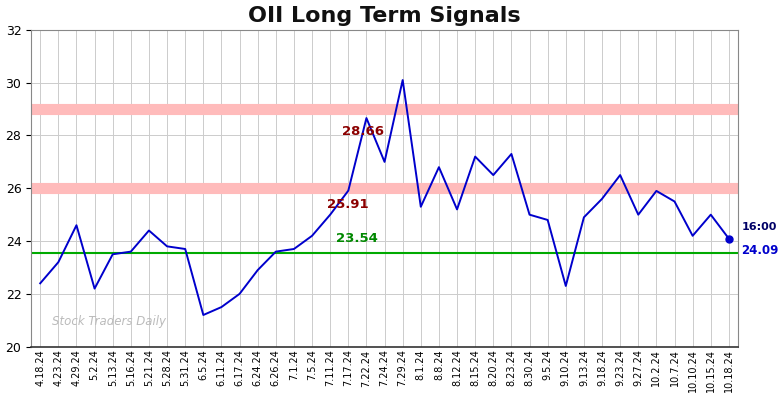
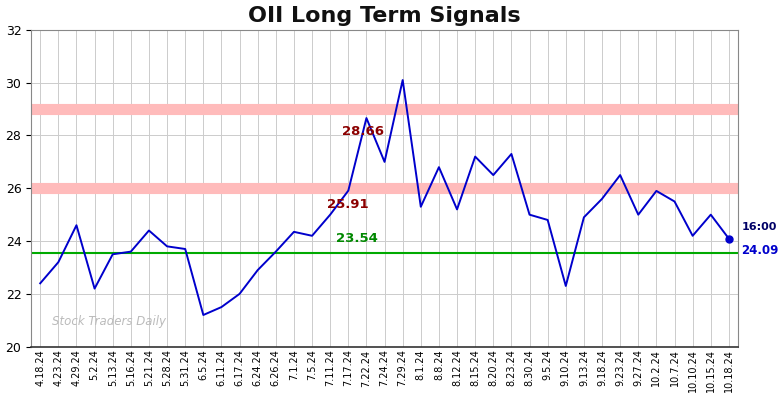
7.1.24: 23.70 -> 24.35
